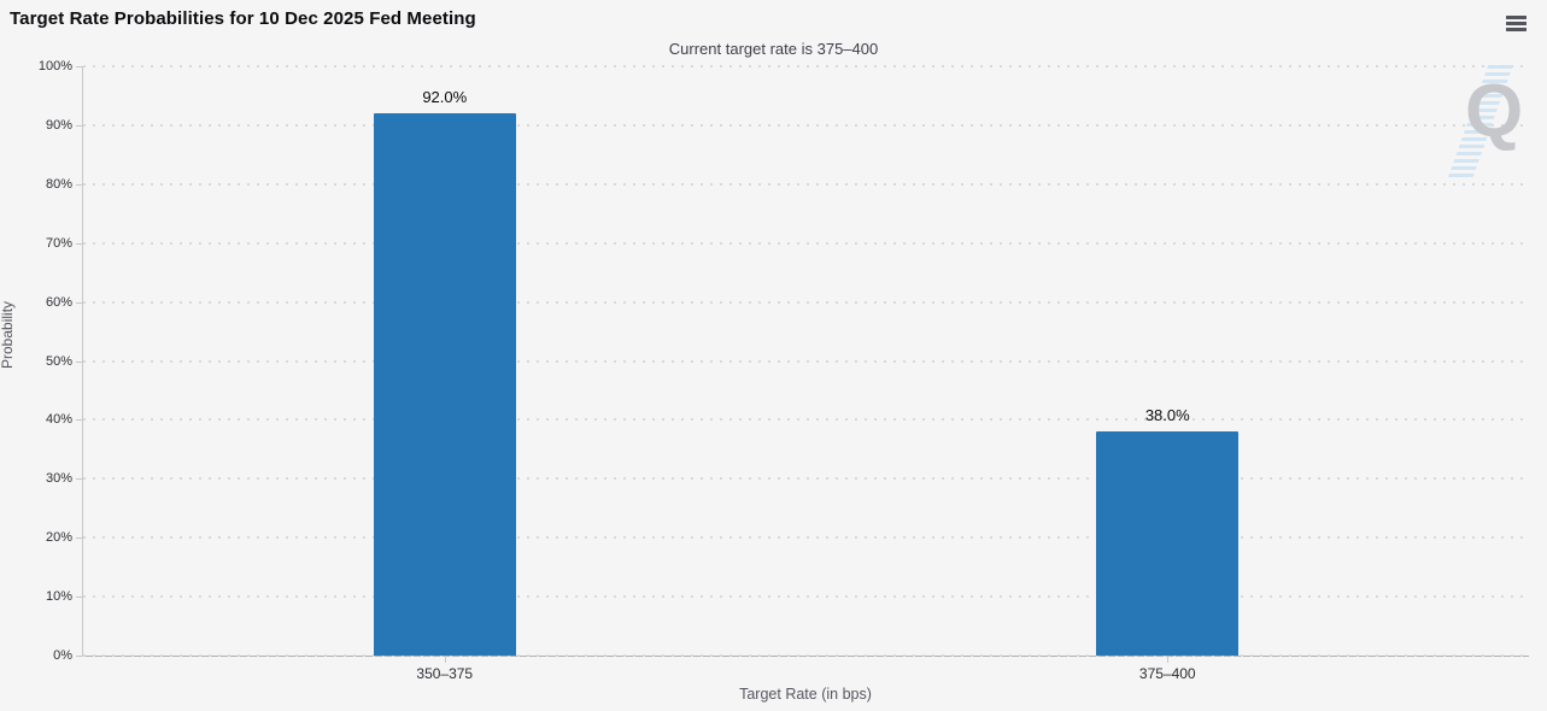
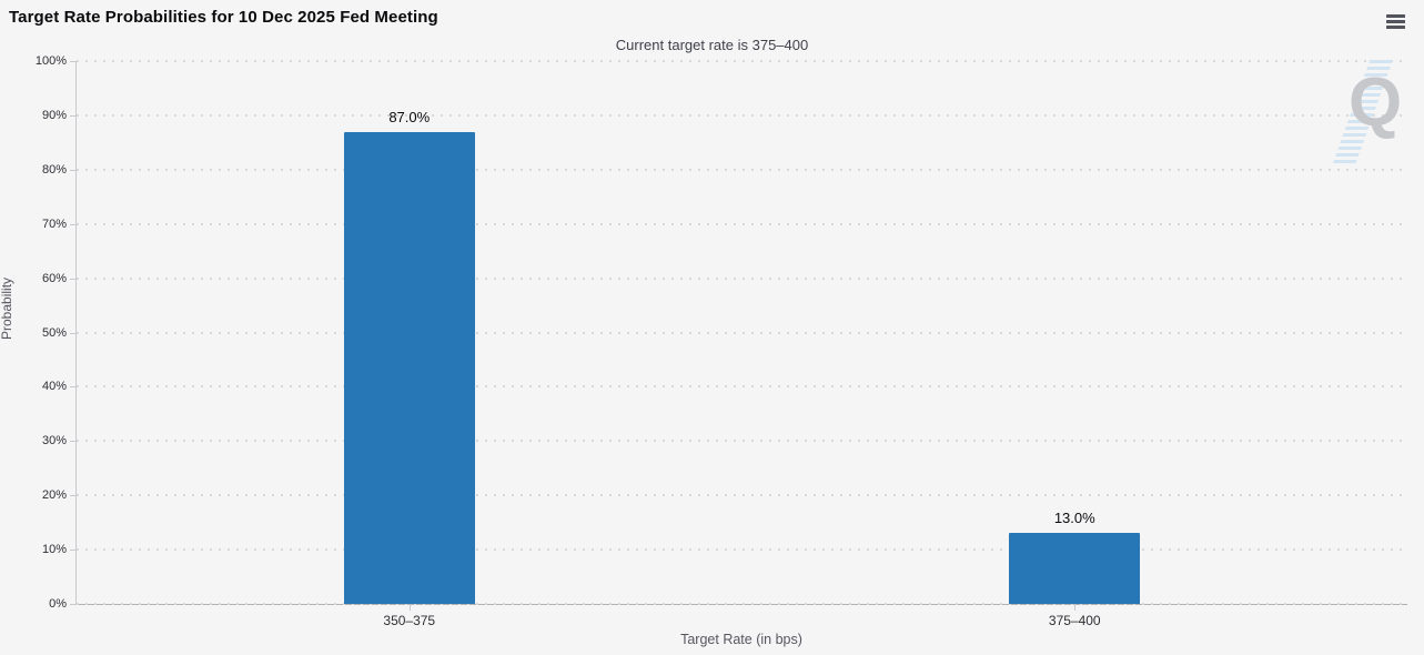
350–375: 92.0% -> 87.0%
375–400: 38.0% -> 13.0%
